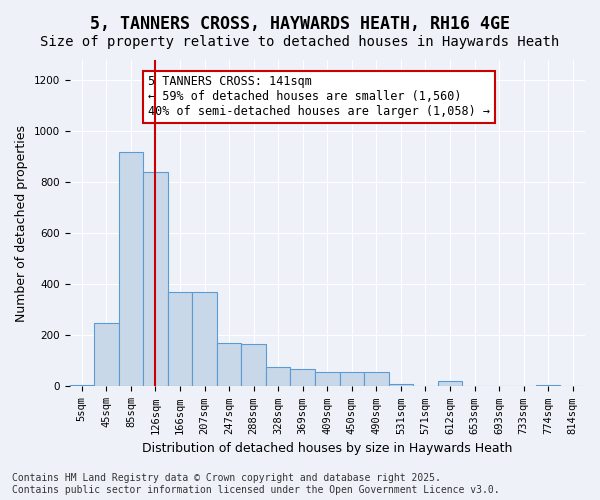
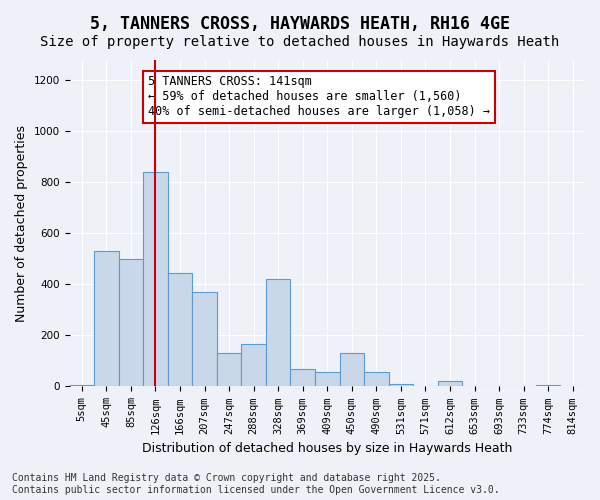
45sqm: 248 -> 530
85sqm: 920 -> 500
166sqm: 370 -> 445
247sqm: 170 -> 130
328sqm: 75 -> 420
450sqm: 55 -> 130
